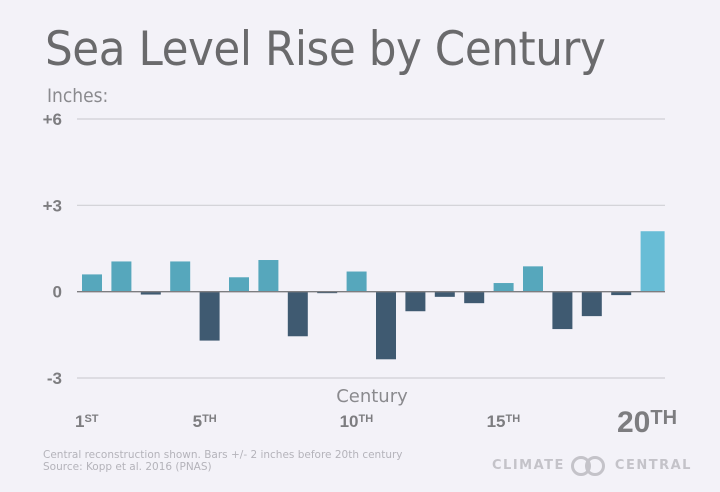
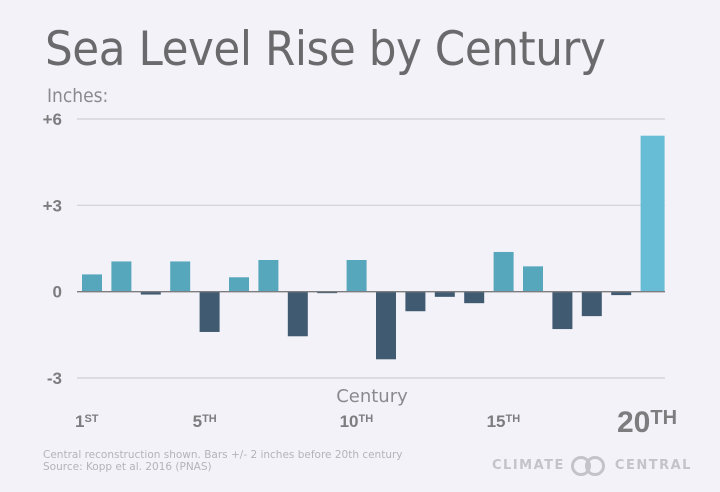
5: -1.7 -> -1.4
10: 0.7 -> 1.1
15: 0.3 -> 1.4
20: 2.1 -> 5.4
